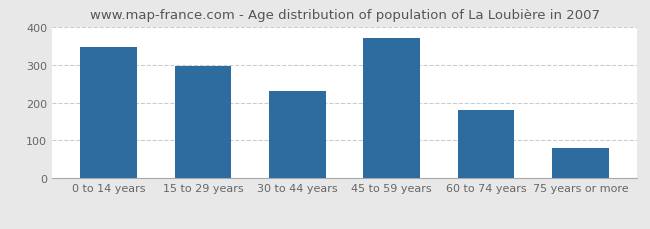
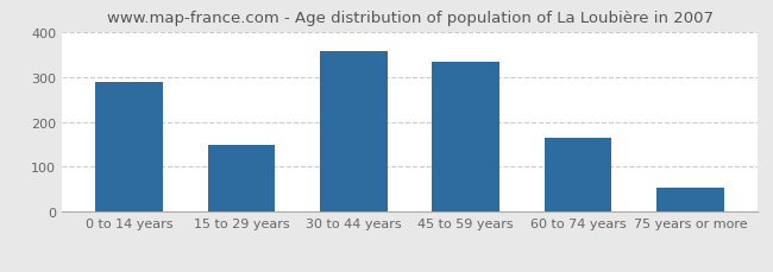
0 to 14 years: 345 -> 288
15 to 29 years: 295 -> 149
30 to 44 years: 230 -> 357
45 to 59 years: 370 -> 334
60 to 74 years: 180 -> 165
75 years or more: 80 -> 54
